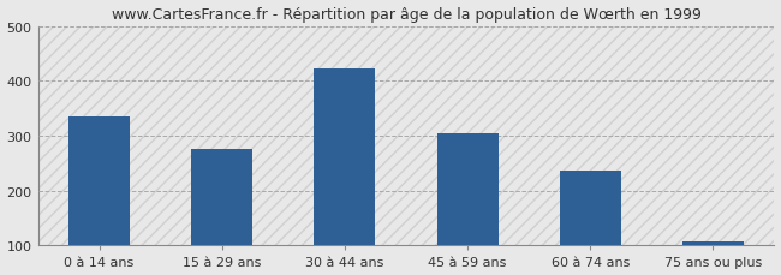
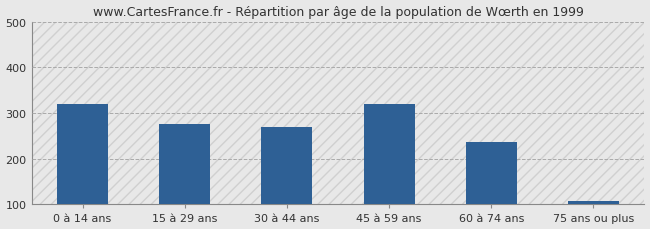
0 à 14 ans: 335 -> 320
30 à 44 ans: 423 -> 270
45 à 59 ans: 305 -> 320
